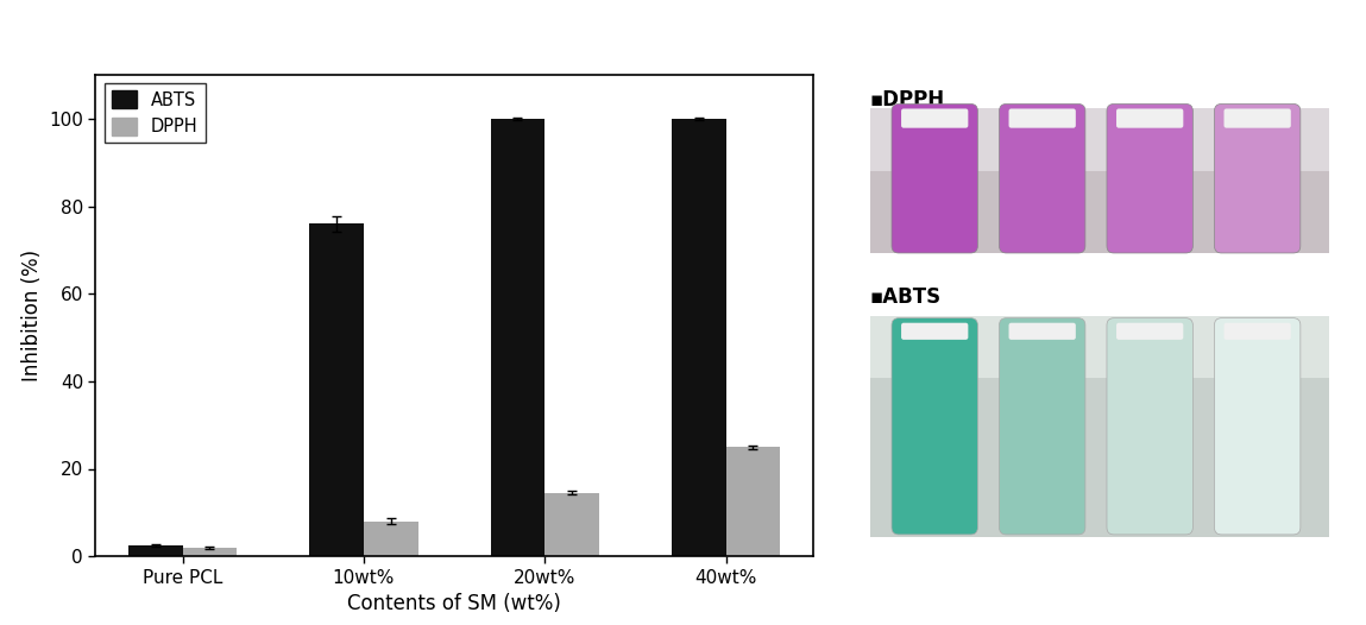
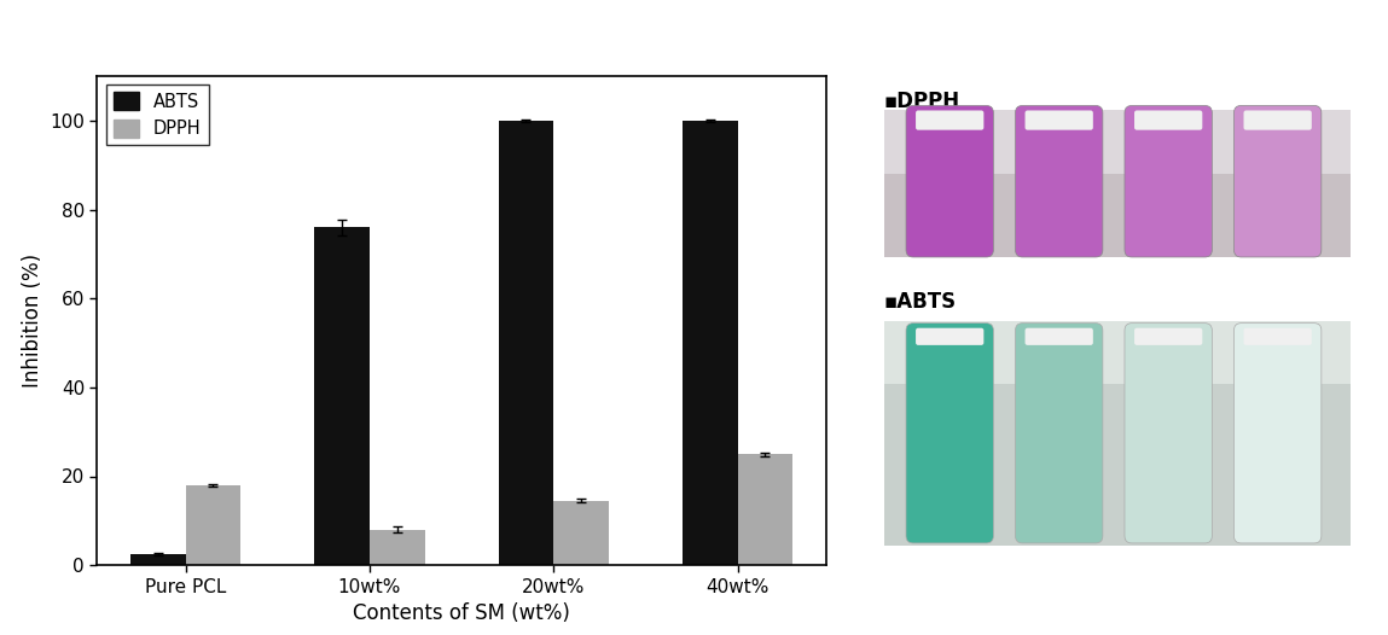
DPPH/Pure PCL: 2.0 -> 18.0
